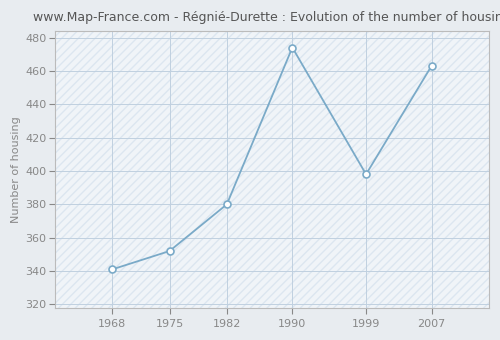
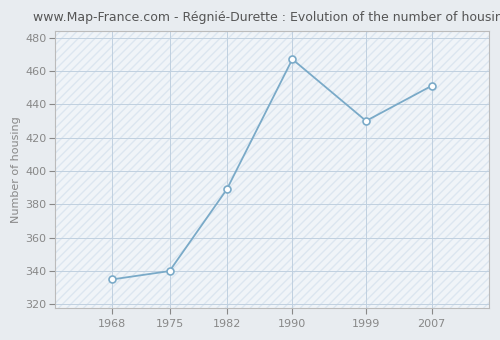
1968: 341 -> 335
1975: 352 -> 340
1982: 380 -> 389
1990: 474 -> 467
1999: 398 -> 430
2007: 463 -> 451
